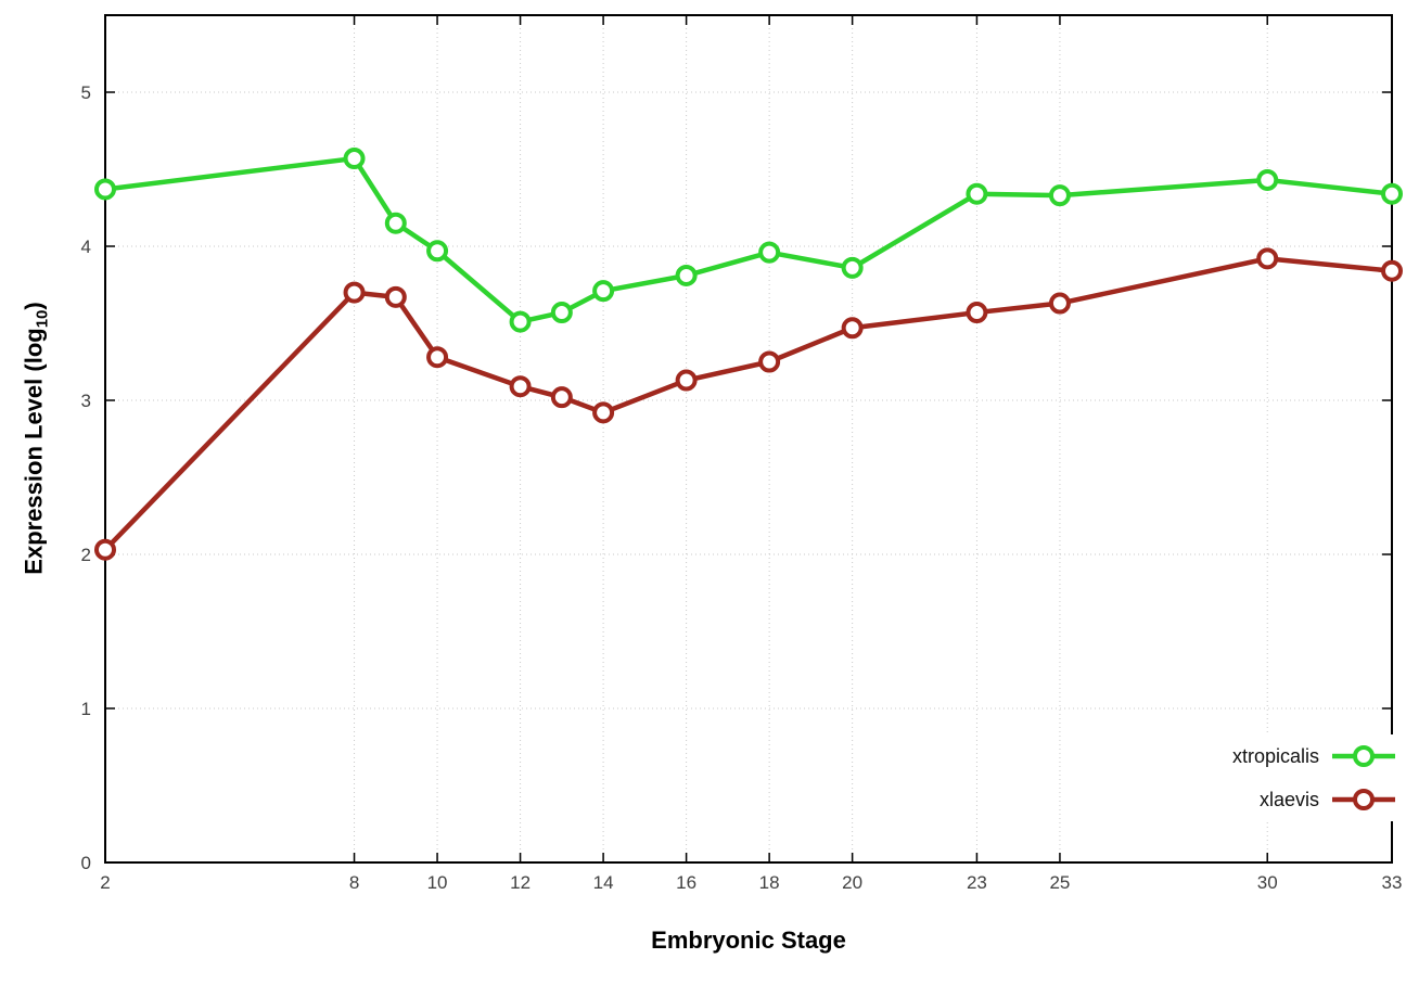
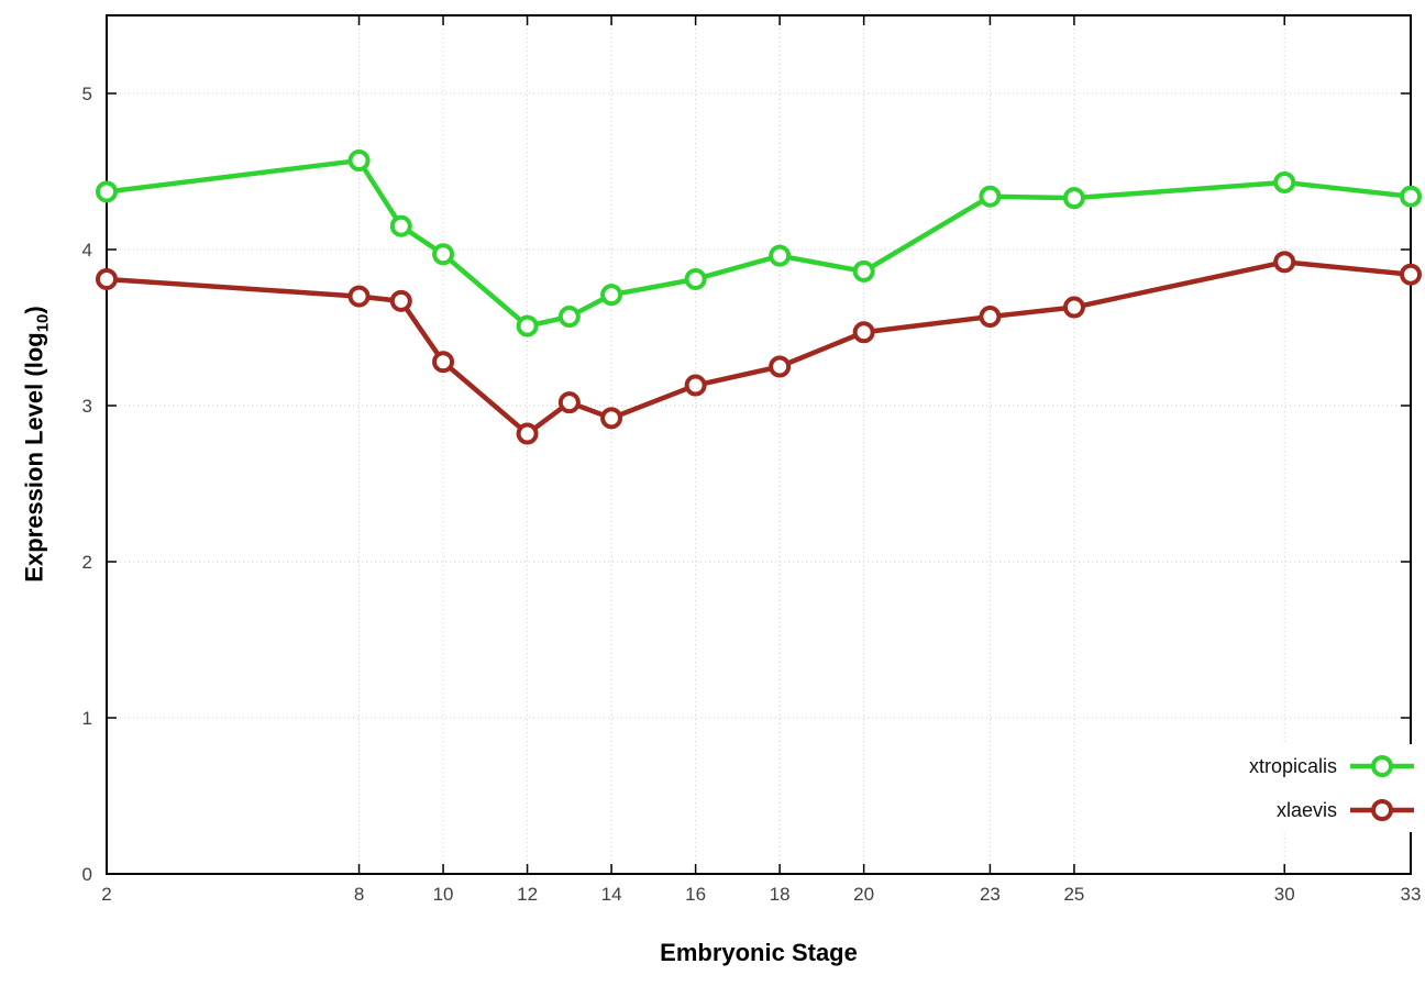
xlaevis/2: 2.03 -> 3.81
xlaevis/12: 3.09 -> 2.82
